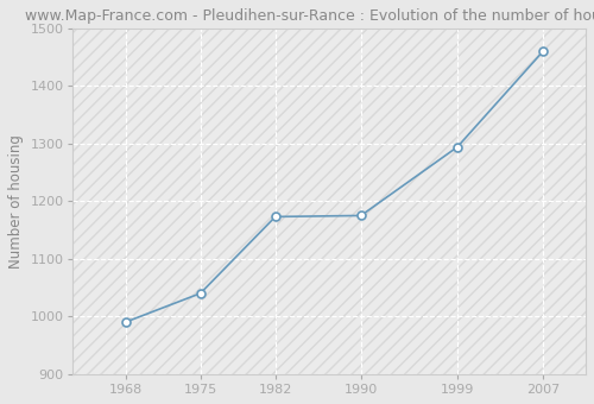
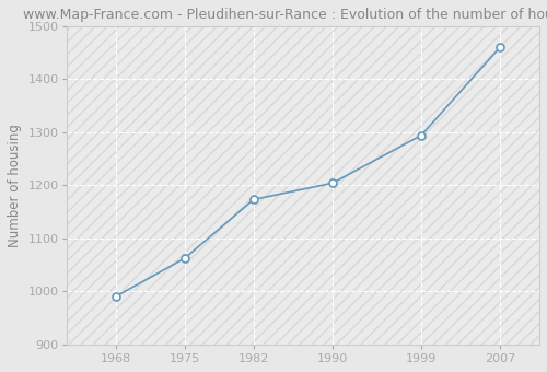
1975: 1040 -> 1062
1990: 1175 -> 1204
